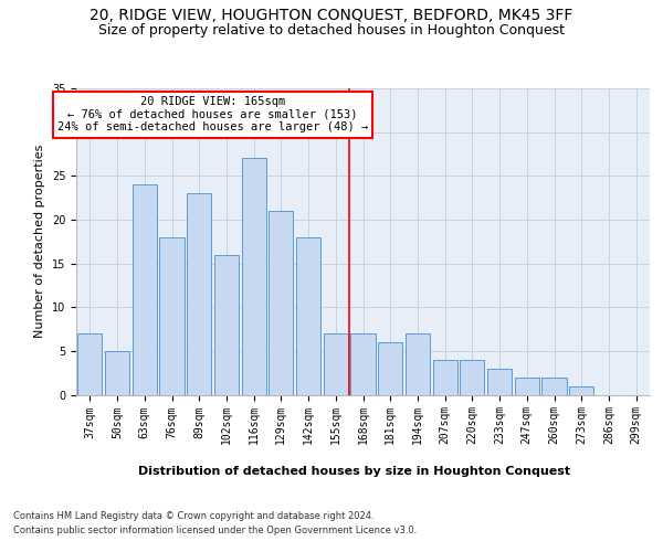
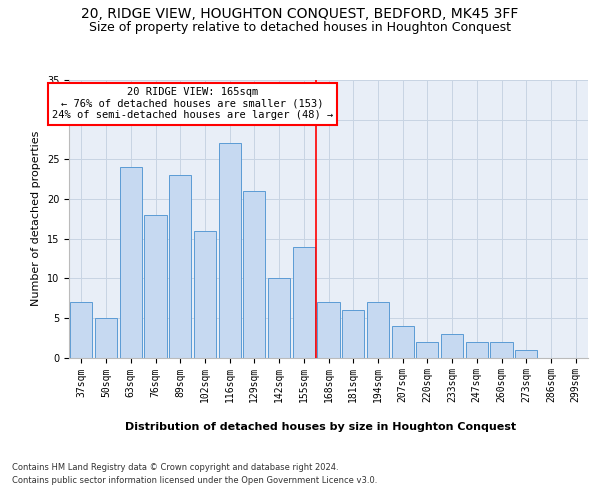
142sqm: 18 -> 10
155sqm: 7 -> 14
220sqm: 4 -> 2
